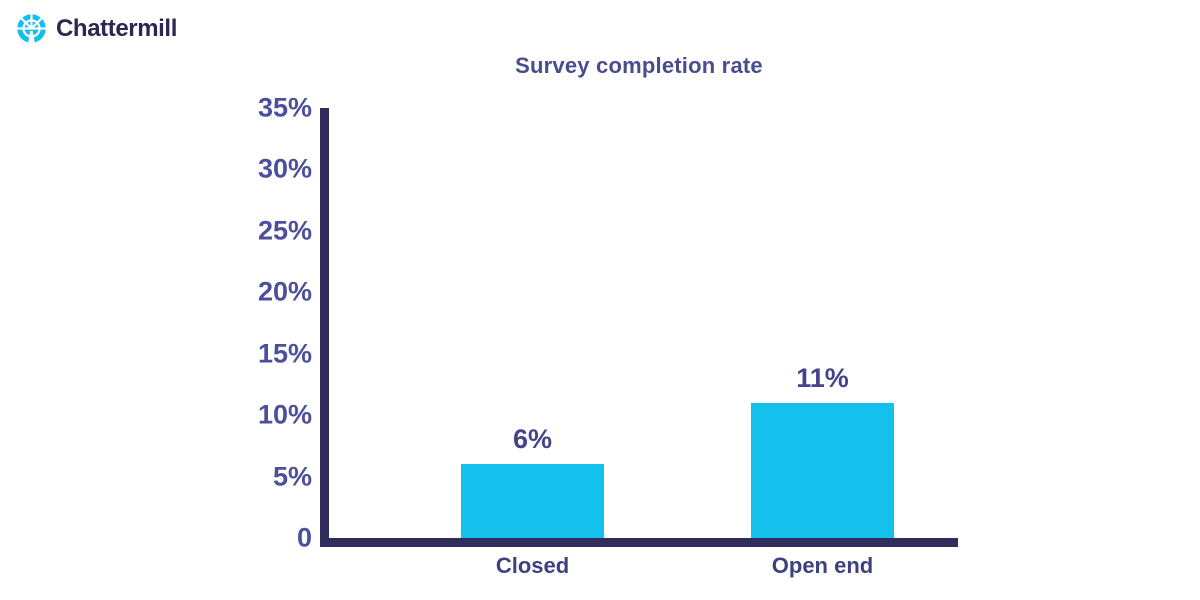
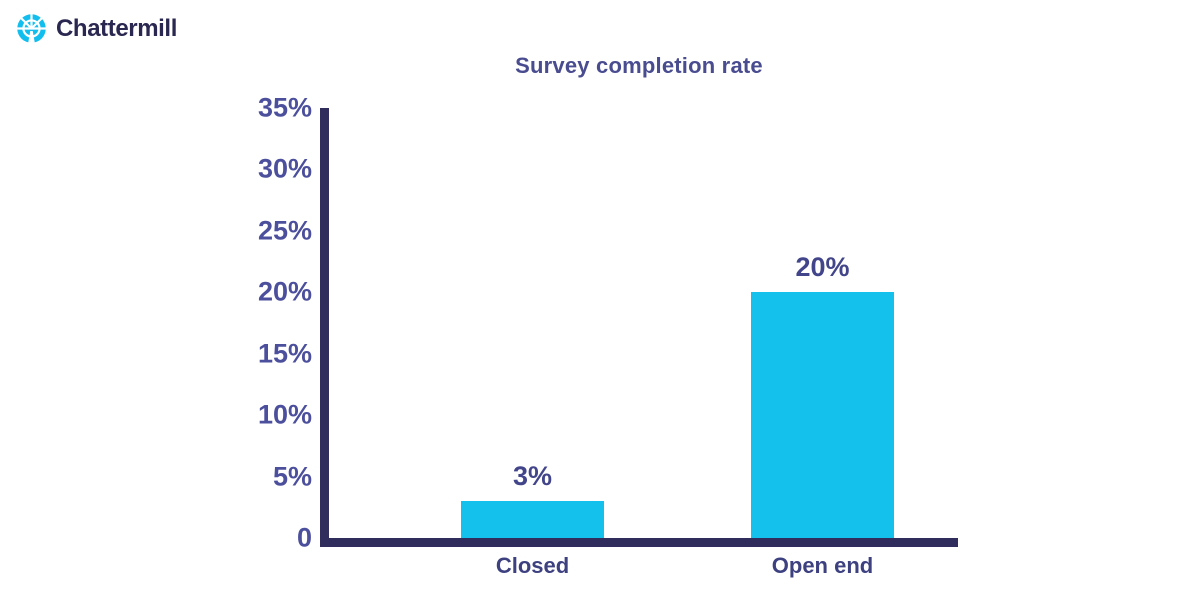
Closed: 6% -> 3%
Open end: 11% -> 20%
